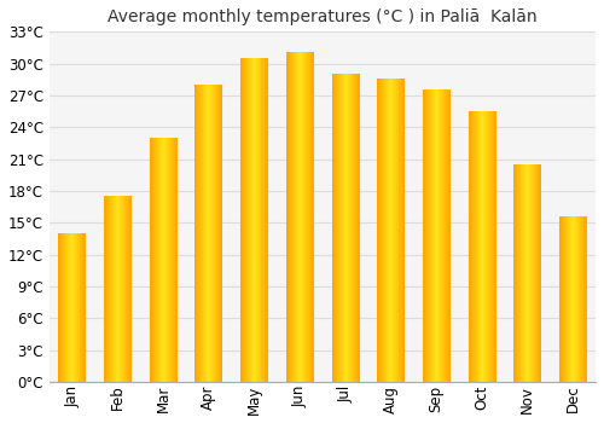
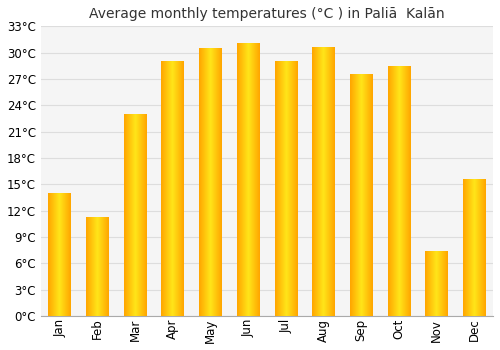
Feb: 17.5°C -> 11.2°C
Apr: 28.0°C -> 29.0°C
Aug: 28.5°C -> 30.6°C
Oct: 25.5°C -> 28.4°C
Nov: 20.5°C -> 7.4°C
